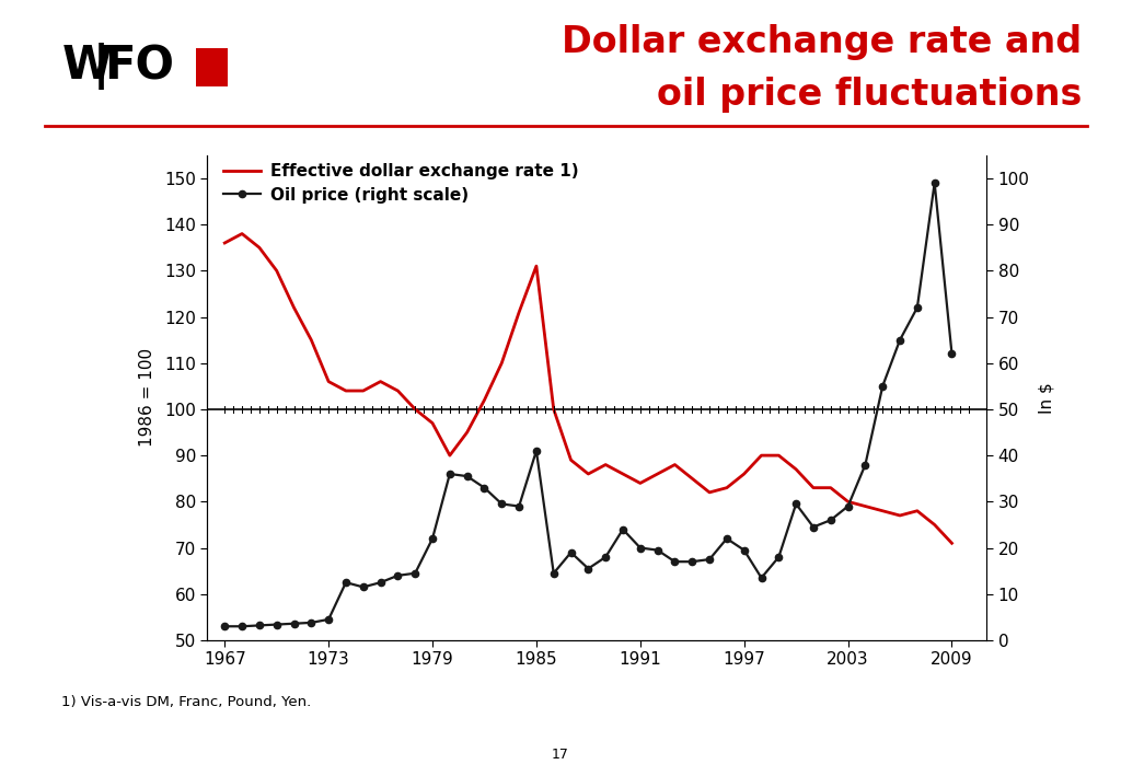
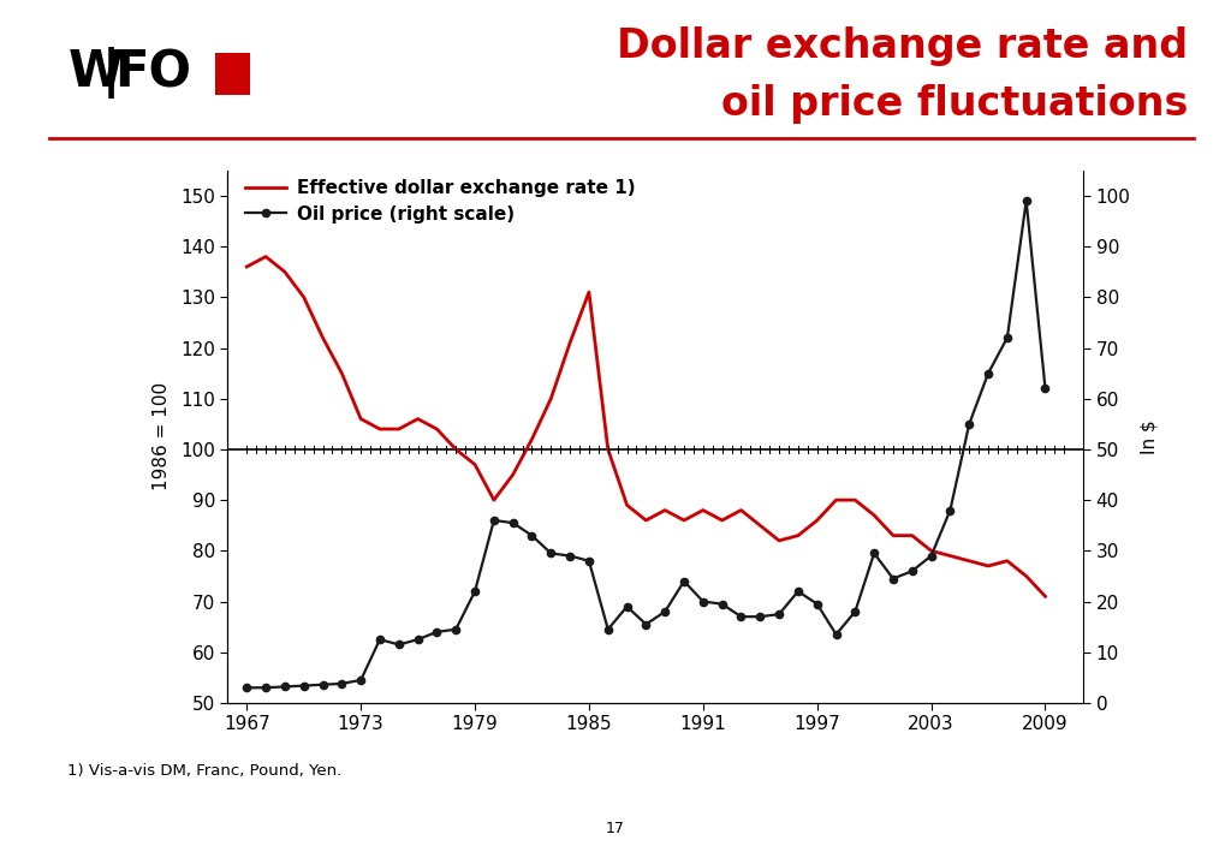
Oil price (right scale)/1985: 41.0 -> 28.0
Effective dollar exchange rate 1)/1991: 84 -> 88
